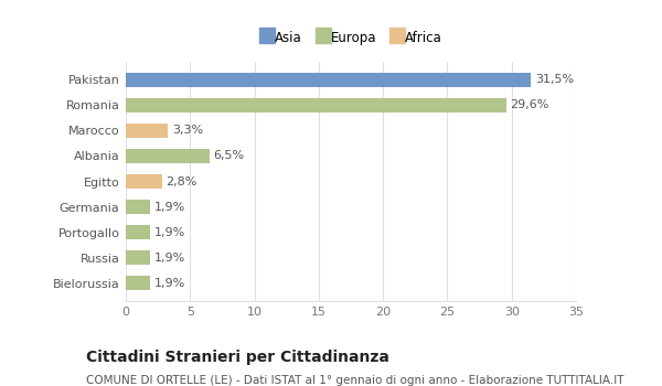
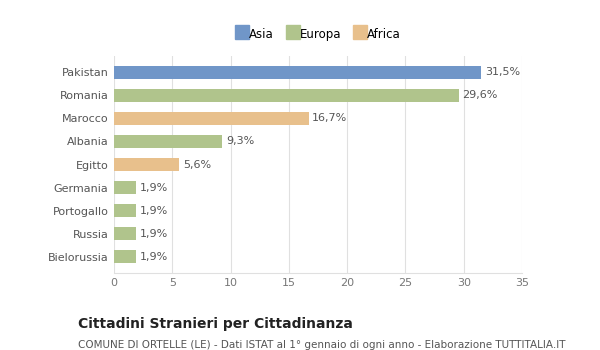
Marocco: 3,3% -> 16,7%
Albania: 6,5% -> 9,3%
Egitto: 2,8% -> 5,6%
